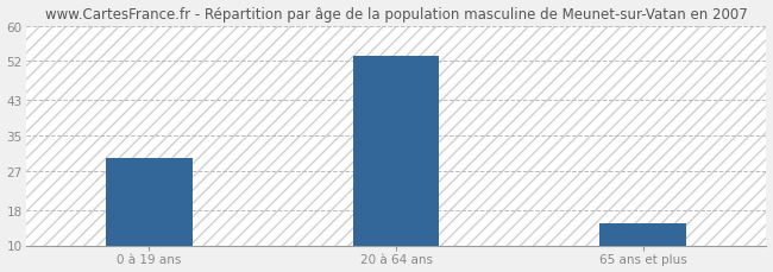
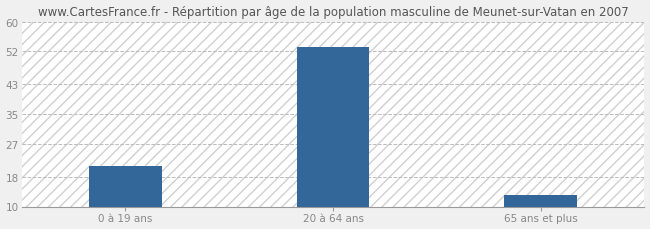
0 à 19 ans: 30 -> 21
65 ans et plus: 15 -> 13
